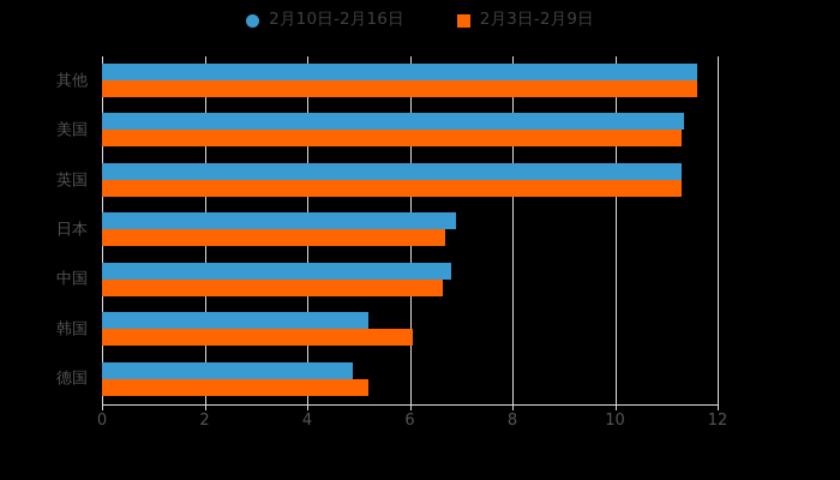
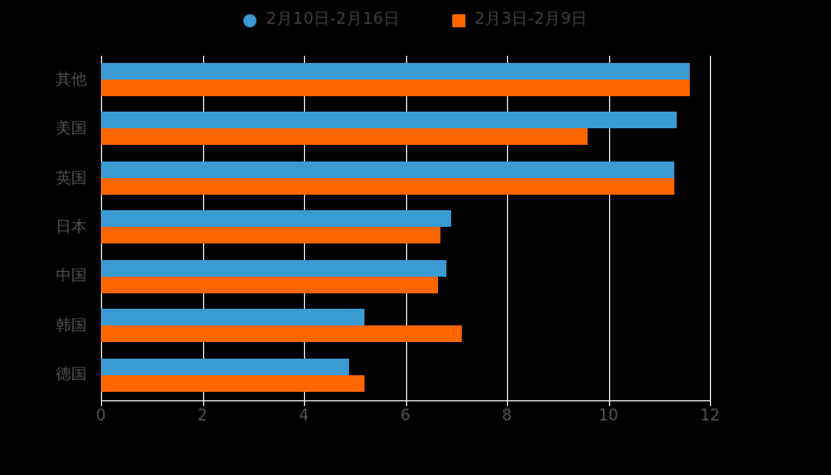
2月3日-2月9日/美国: 11.3 -> 9.6
2月3日-2月9日/韩国: 6.0 -> 7.1
